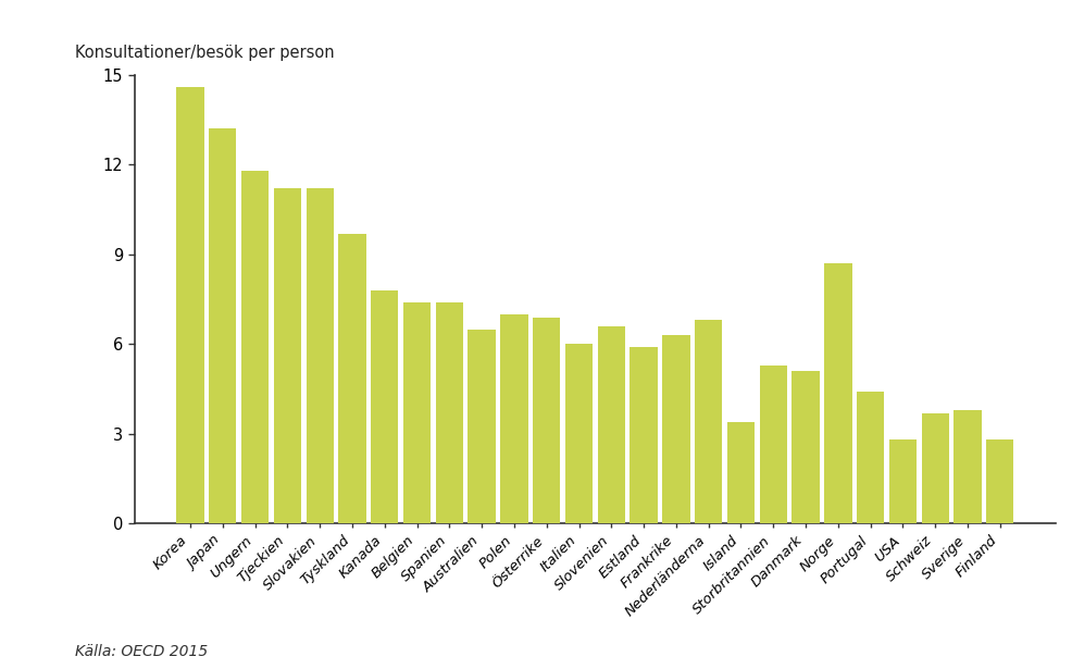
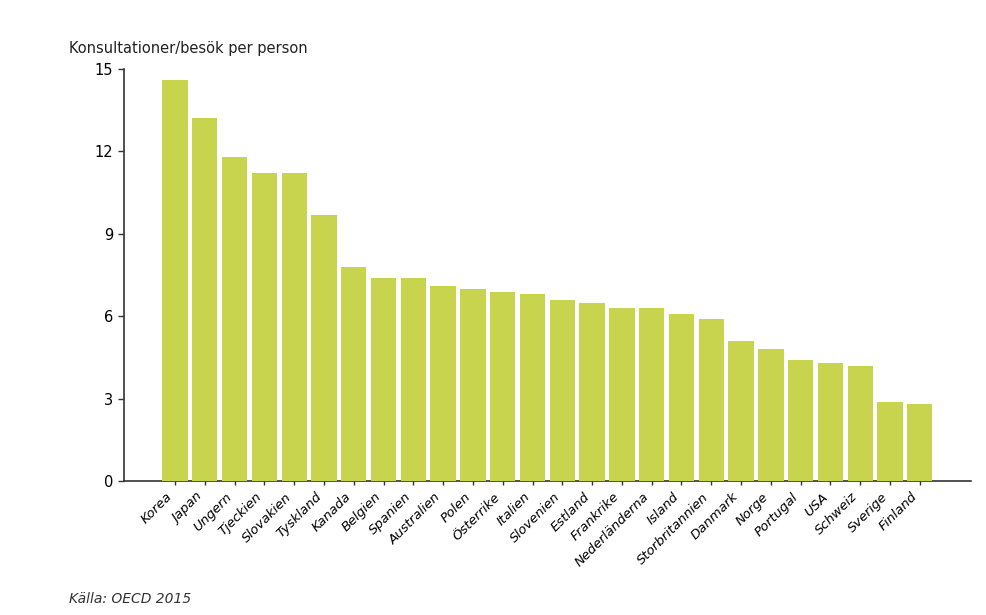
Australien: 6.5 -> 7.1
Italien: 6.0 -> 6.8
Estland: 5.9 -> 6.5
Nederländerna: 6.8 -> 6.3
Island: 3.4 -> 6.1
Storbritannien: 5.3 -> 5.9
Norge: 8.7 -> 4.8
USA: 2.8 -> 4.3
Schweiz: 3.7 -> 4.2
Sverige: 3.8 -> 2.9
